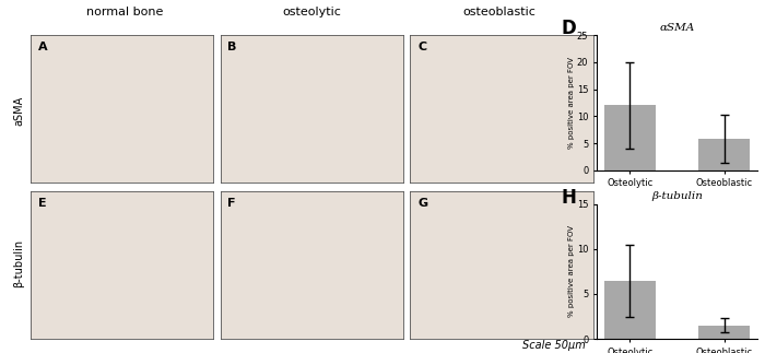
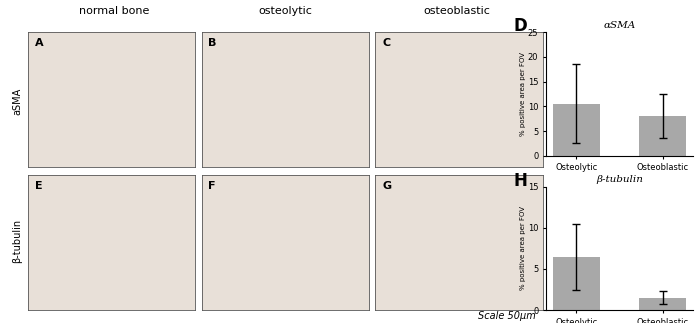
αSMA/Osteolytic: 12.0 -> 10.5
αSMA/Osteoblastic: 5.8 -> 8.0
